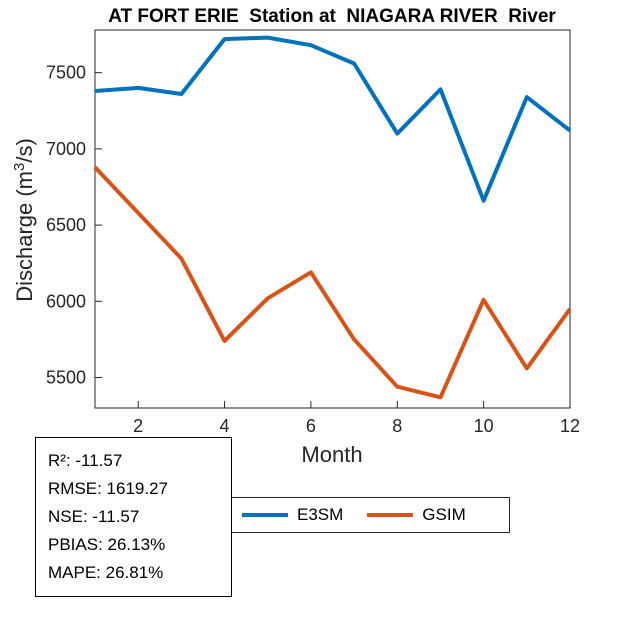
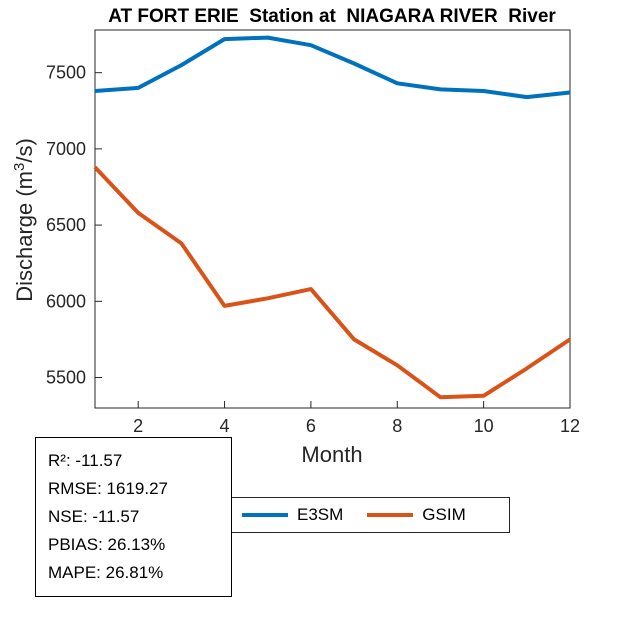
E3SM/3: 7360 -> 7550
GSIM/3: 6280 -> 6380
GSIM/4: 5740 -> 5970
GSIM/6: 6190 -> 6080
E3SM/8: 7100 -> 7430
GSIM/8: 5440 -> 5580
E3SM/10: 6660 -> 7380
GSIM/10: 6010 -> 5380
E3SM/12: 7120 -> 7370
GSIM/12: 5950 -> 5750
